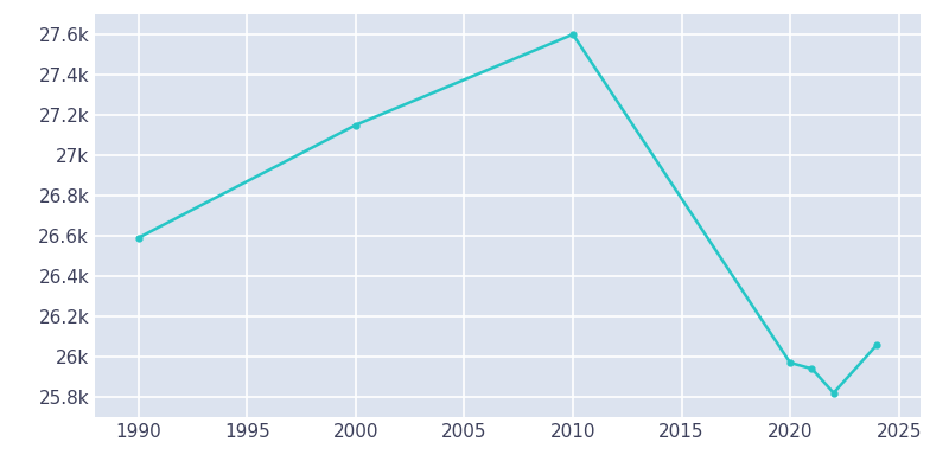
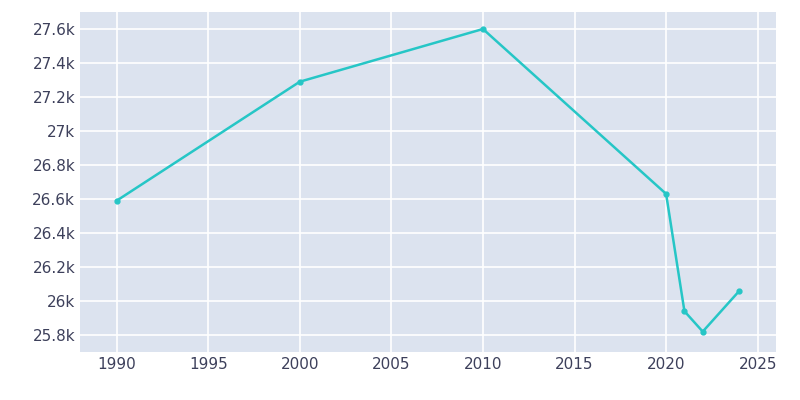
2000: 27.15k -> 27.29k
2020: 25.97k -> 26.63k
